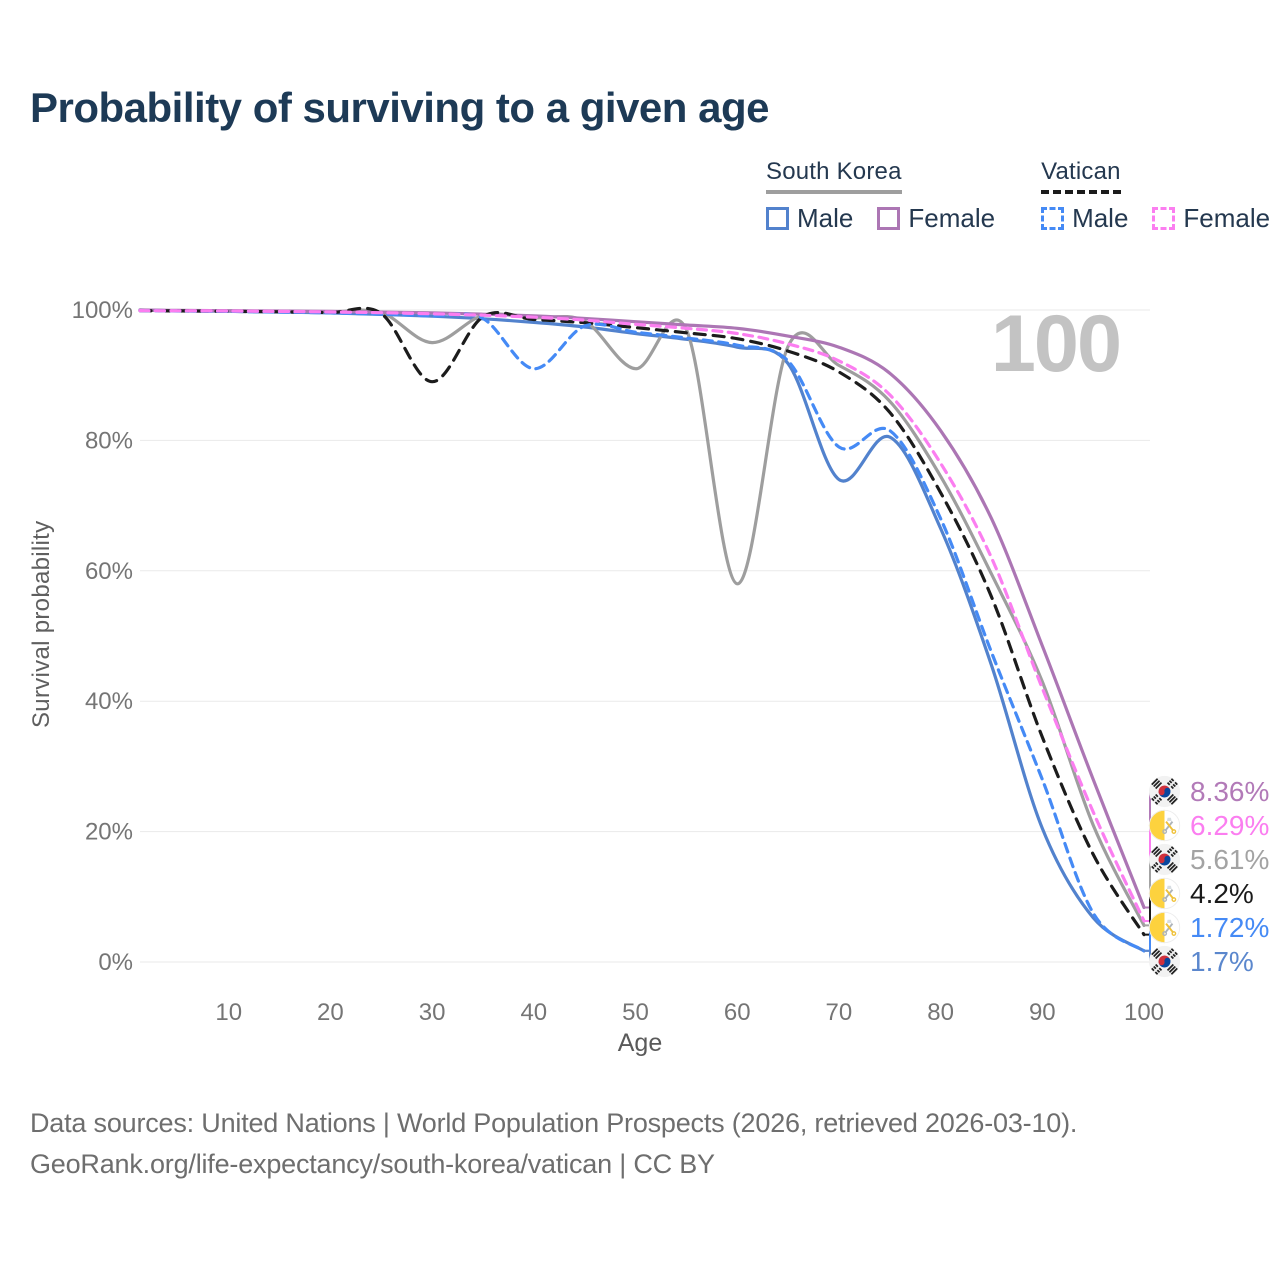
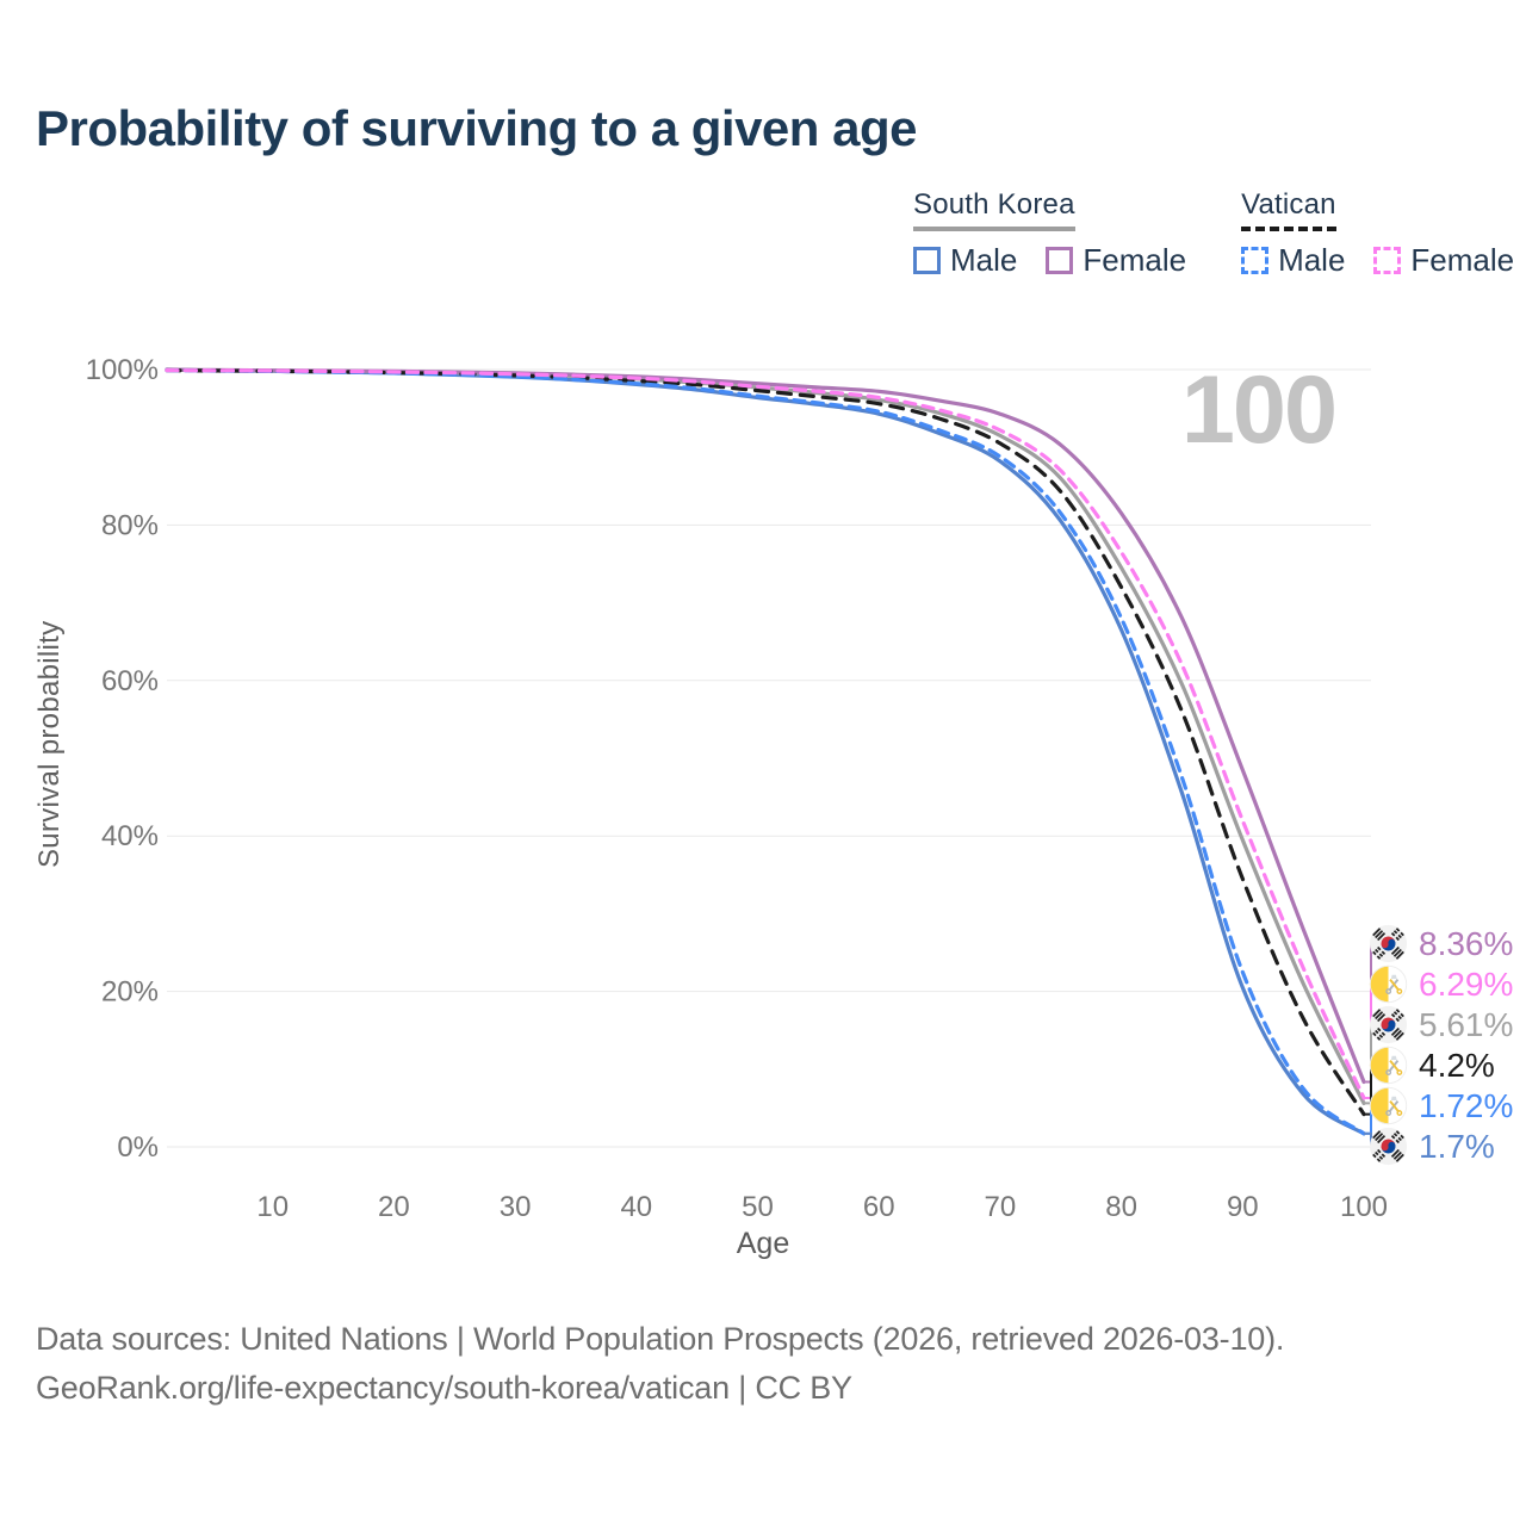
South Korea/30: 95% -> 99%
Vatican/30: 89% -> 99%
Vatican Male/40: 91% -> 98%
South Korea/50: 91% -> 98%
South Korea/60: 58% -> 96%
South Korea Male/70: 74% -> 88%
Vatican Male/70: 79% -> 89%
South Korea/90: 43% -> 40%
Vatican Male/90: 28% -> 22%
